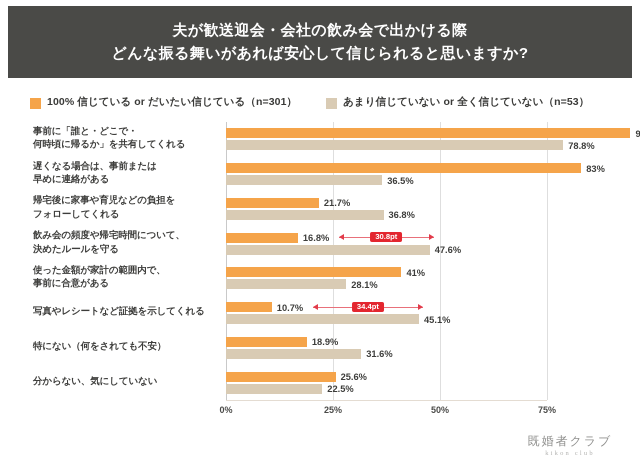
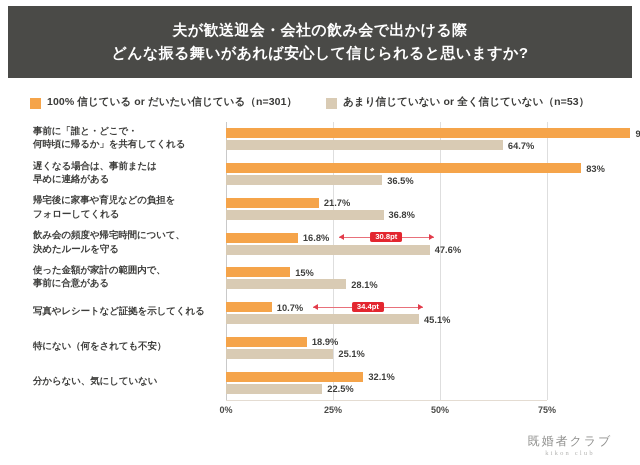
あまり信じていない or 全く信じていない（n=53）/事前に「誰と・どこで・ 何時頃に帰るか」を共有してくれる: 78.8% -> 64.7%
100% 信じている or だいたい信じている（n=301）/使った金額が家計の範囲内で、 事前に合意がある: 41% -> 15%
あまり信じていない or 全く信じていない（n=53）/特にない（何をされても不安）: 31.6% -> 25.1%
100% 信じている or だいたい信じている（n=301）/分からない、気にしていない: 25.6% -> 32.1%
